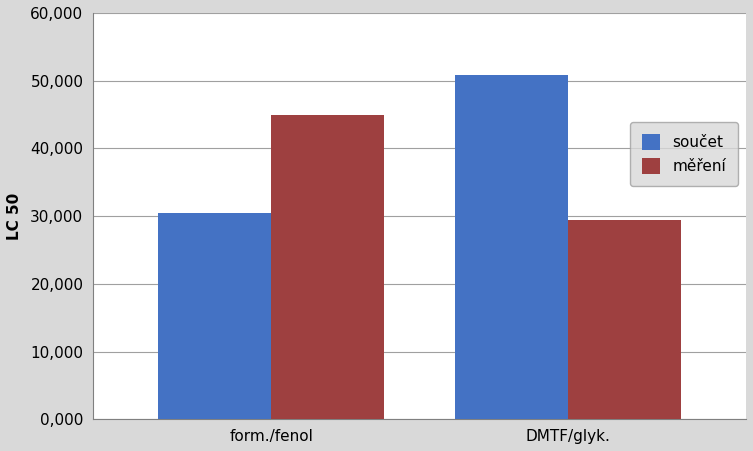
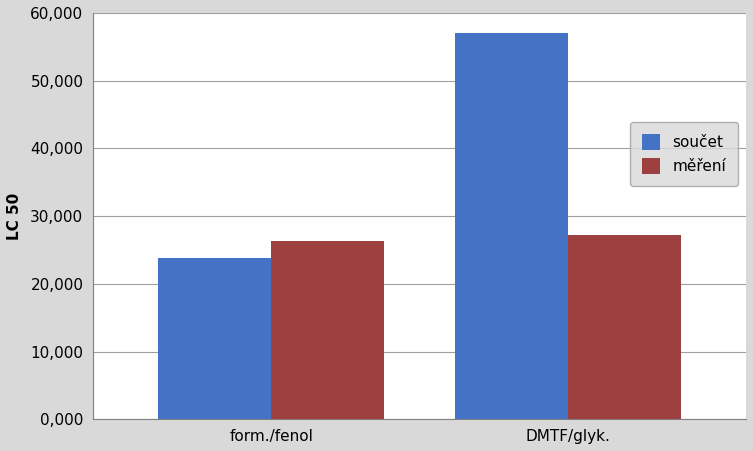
součet/form./fenol: 30,400 -> 23,800
měření/form./fenol: 45,000 -> 26,300
součet/DMTF/glyk.: 50,800 -> 57,000
měření/DMTF/glyk.: 29,400 -> 27,200
